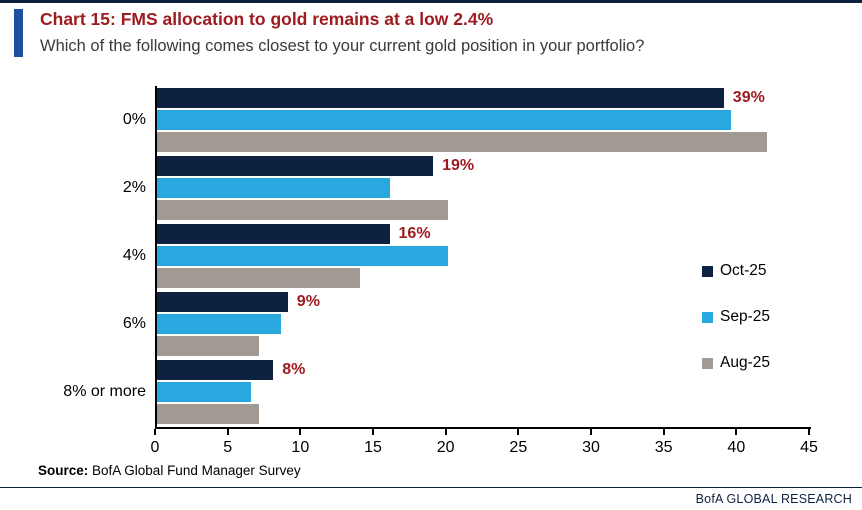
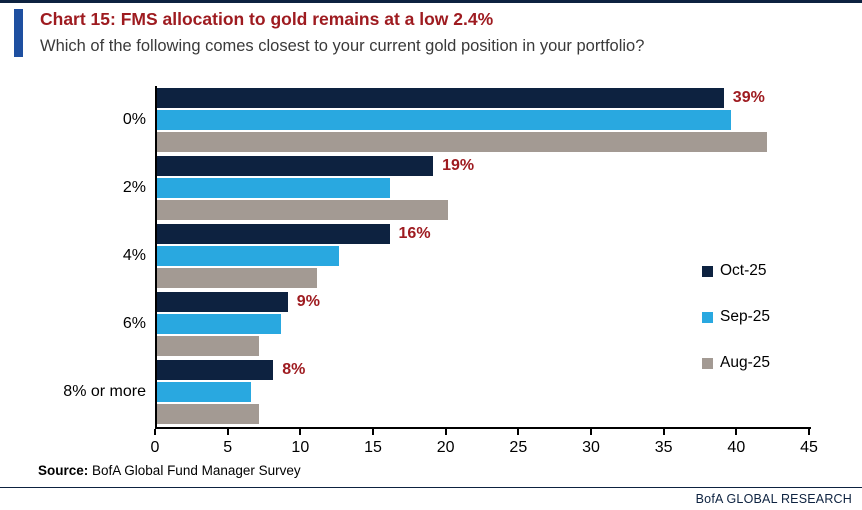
Sep-25/4%: 20.0 -> 12.5
Aug-25/4%: 14 -> 11
